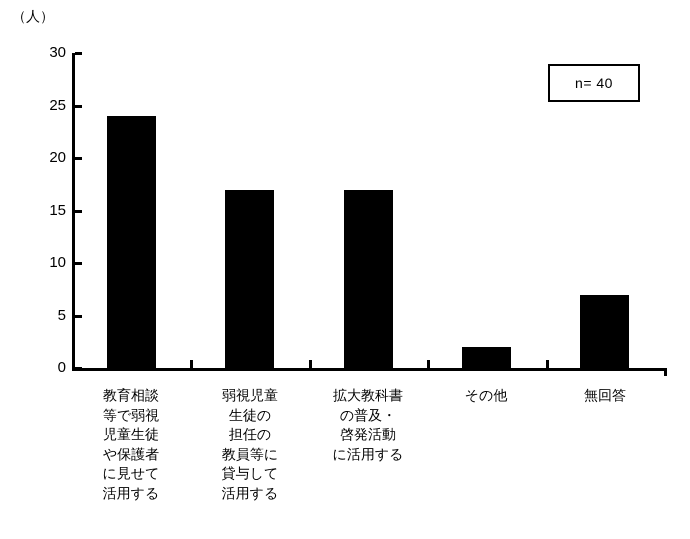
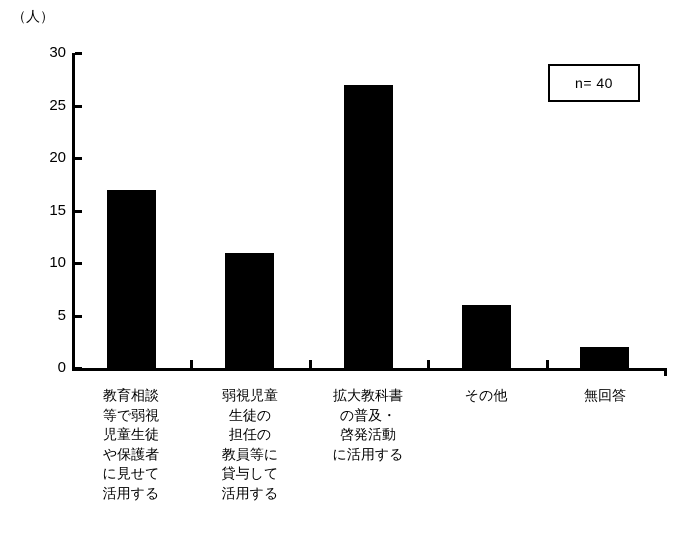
教育相談 等で弱視 児童生徒 や保護者 に見せて 活用する: 24 -> 17
弱視児童 生徒の 担任の 教員等に 貸与して 活用する: 17 -> 11
拡大教科書 の普及・ 啓発活動 に活用する: 17 -> 27
その他: 2 -> 6
無回答: 7 -> 2
